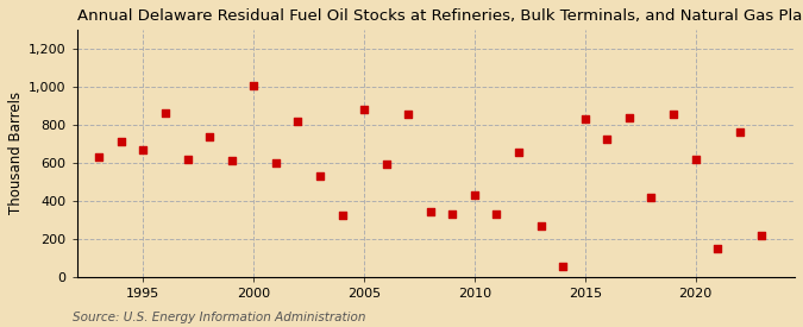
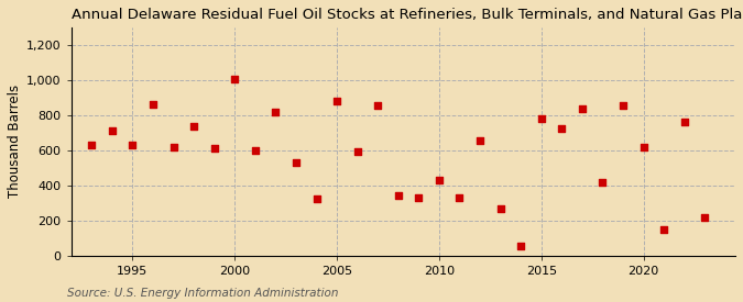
1995: 670 -> 630
2015: 830 -> 780
